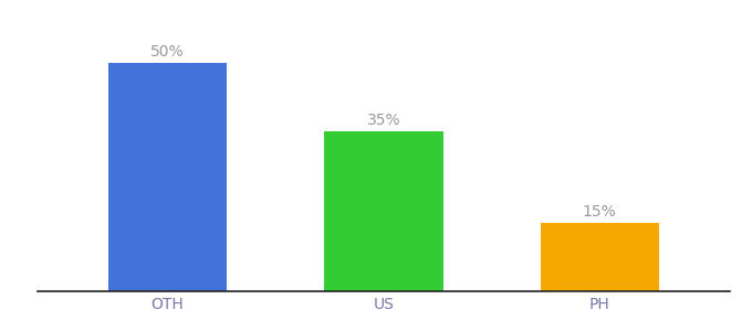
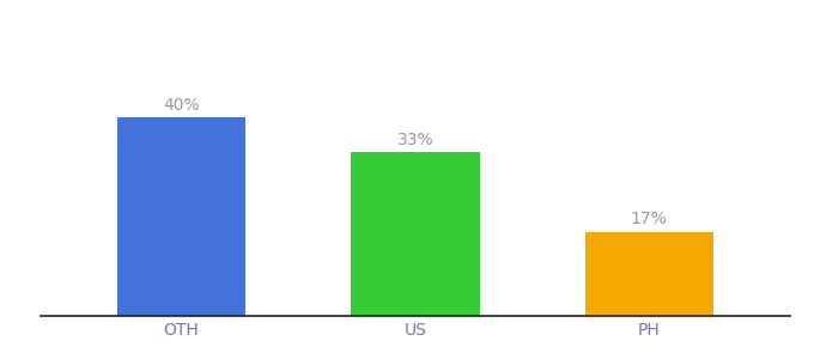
OTH: 50% -> 40%
US: 35% -> 33%
PH: 15% -> 17%
